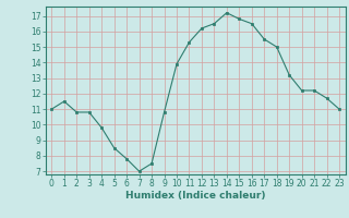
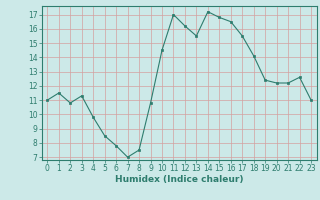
3: 10.8 -> 11.3
10: 13.9 -> 14.5
11: 15.3 -> 17.0
13: 16.5 -> 15.5
18: 15.0 -> 14.1
19: 13.2 -> 12.4
22: 11.7 -> 12.6
